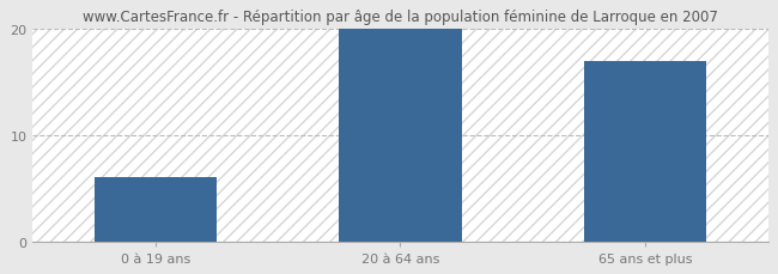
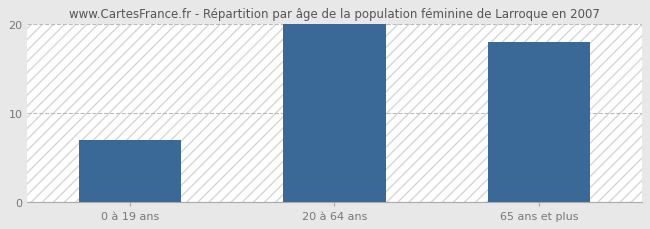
0 à 19 ans: 6 -> 7
65 ans et plus: 17 -> 18
